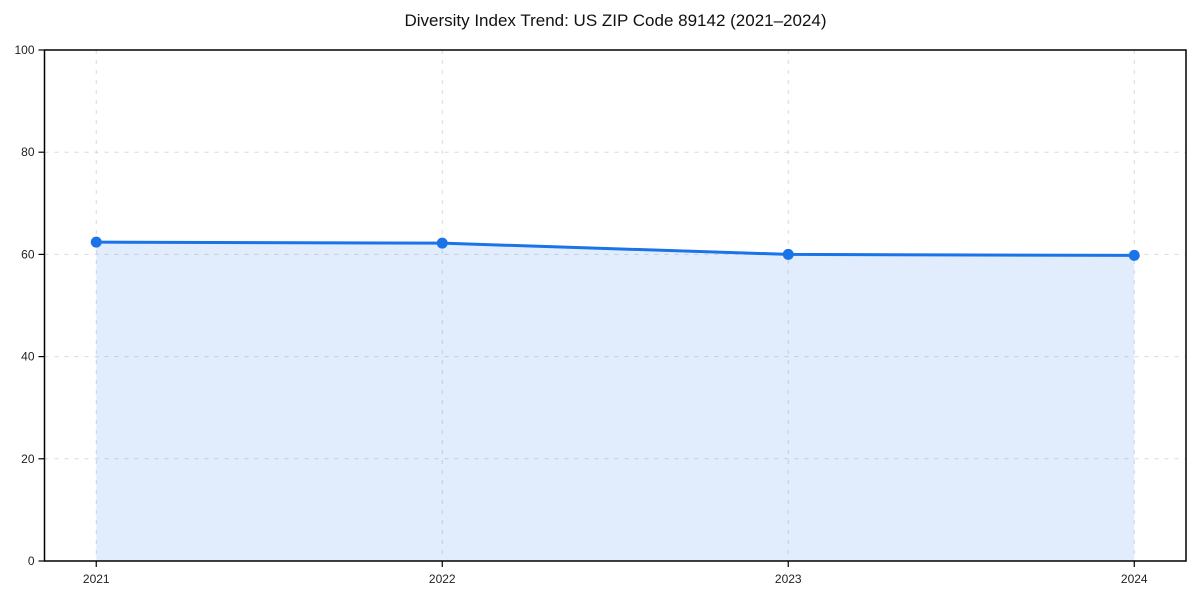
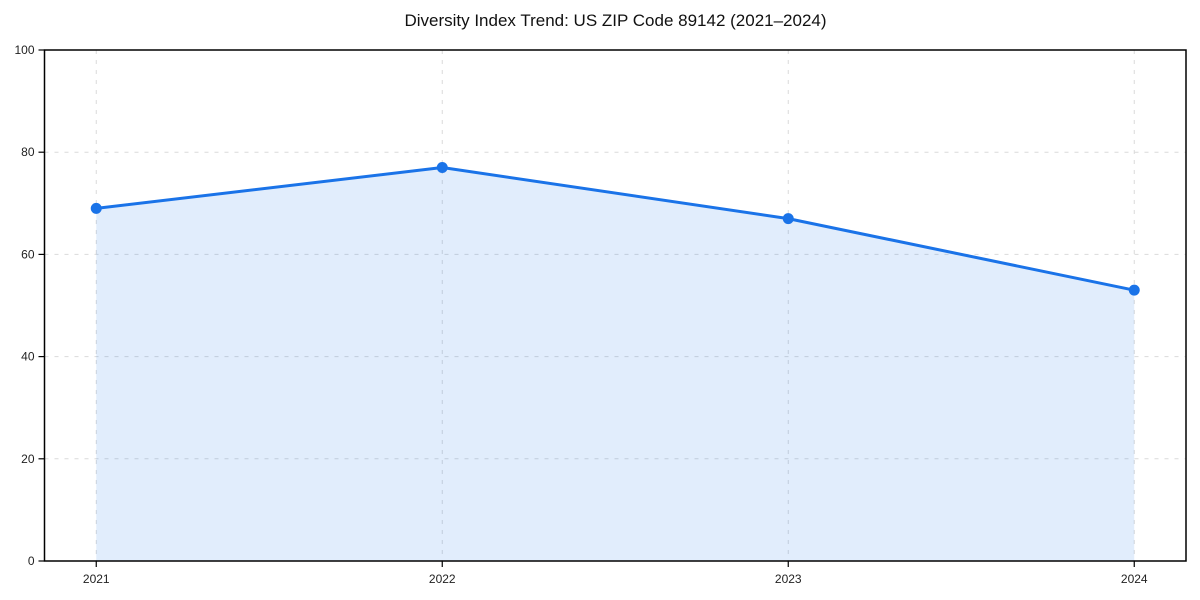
2021: 62 -> 69
2022: 62 -> 77
2023: 60 -> 67
2024: 60 -> 53
